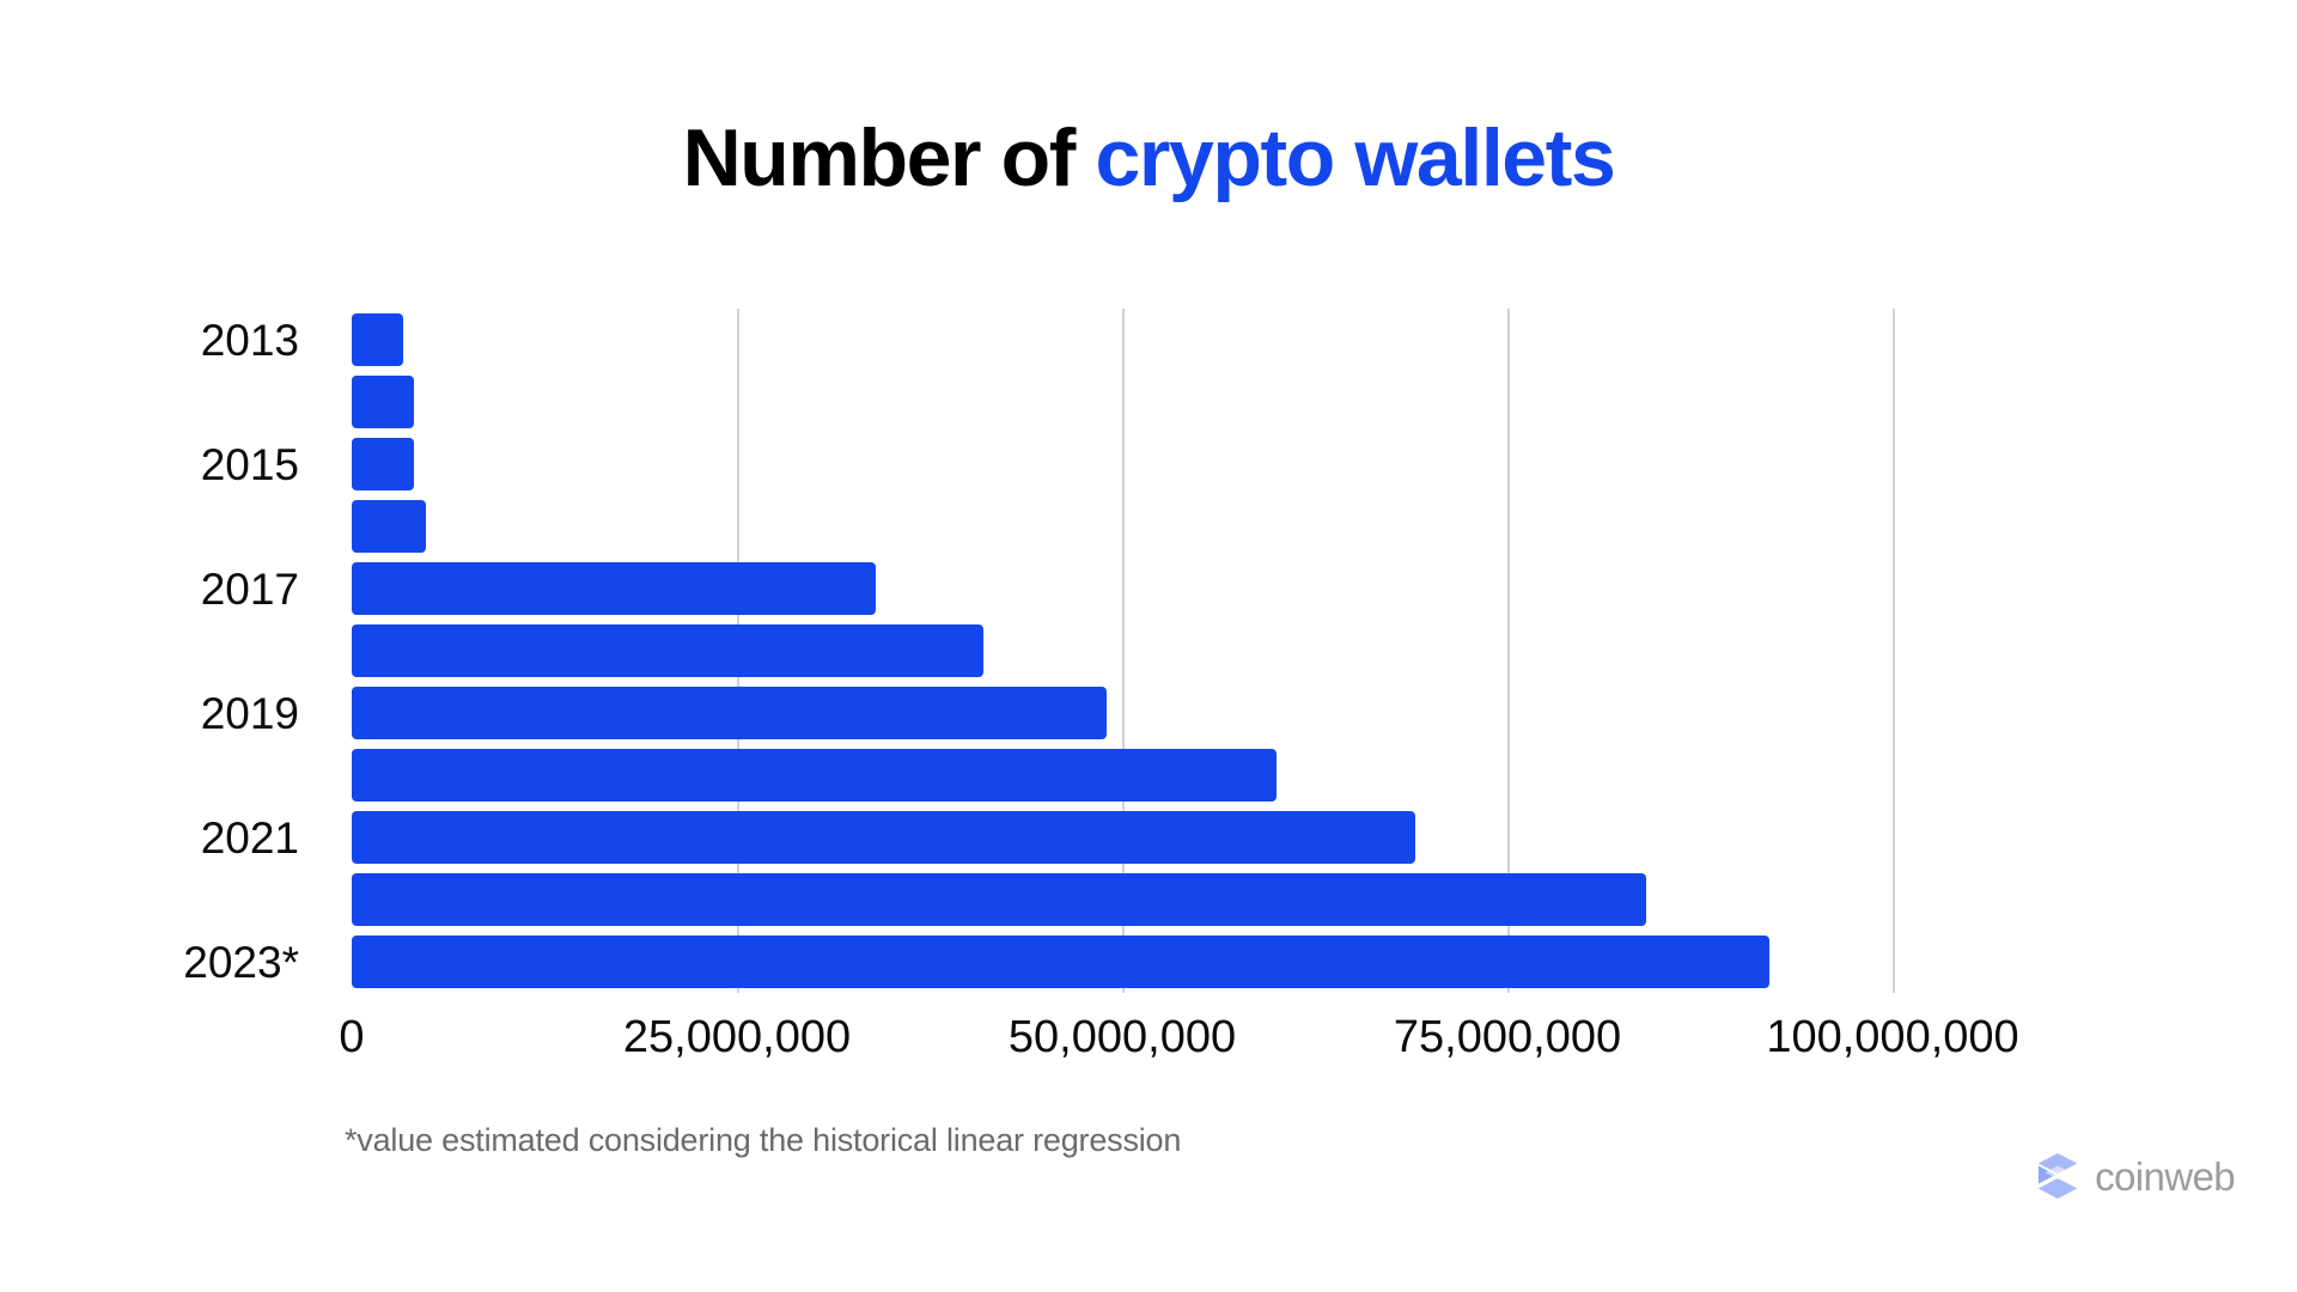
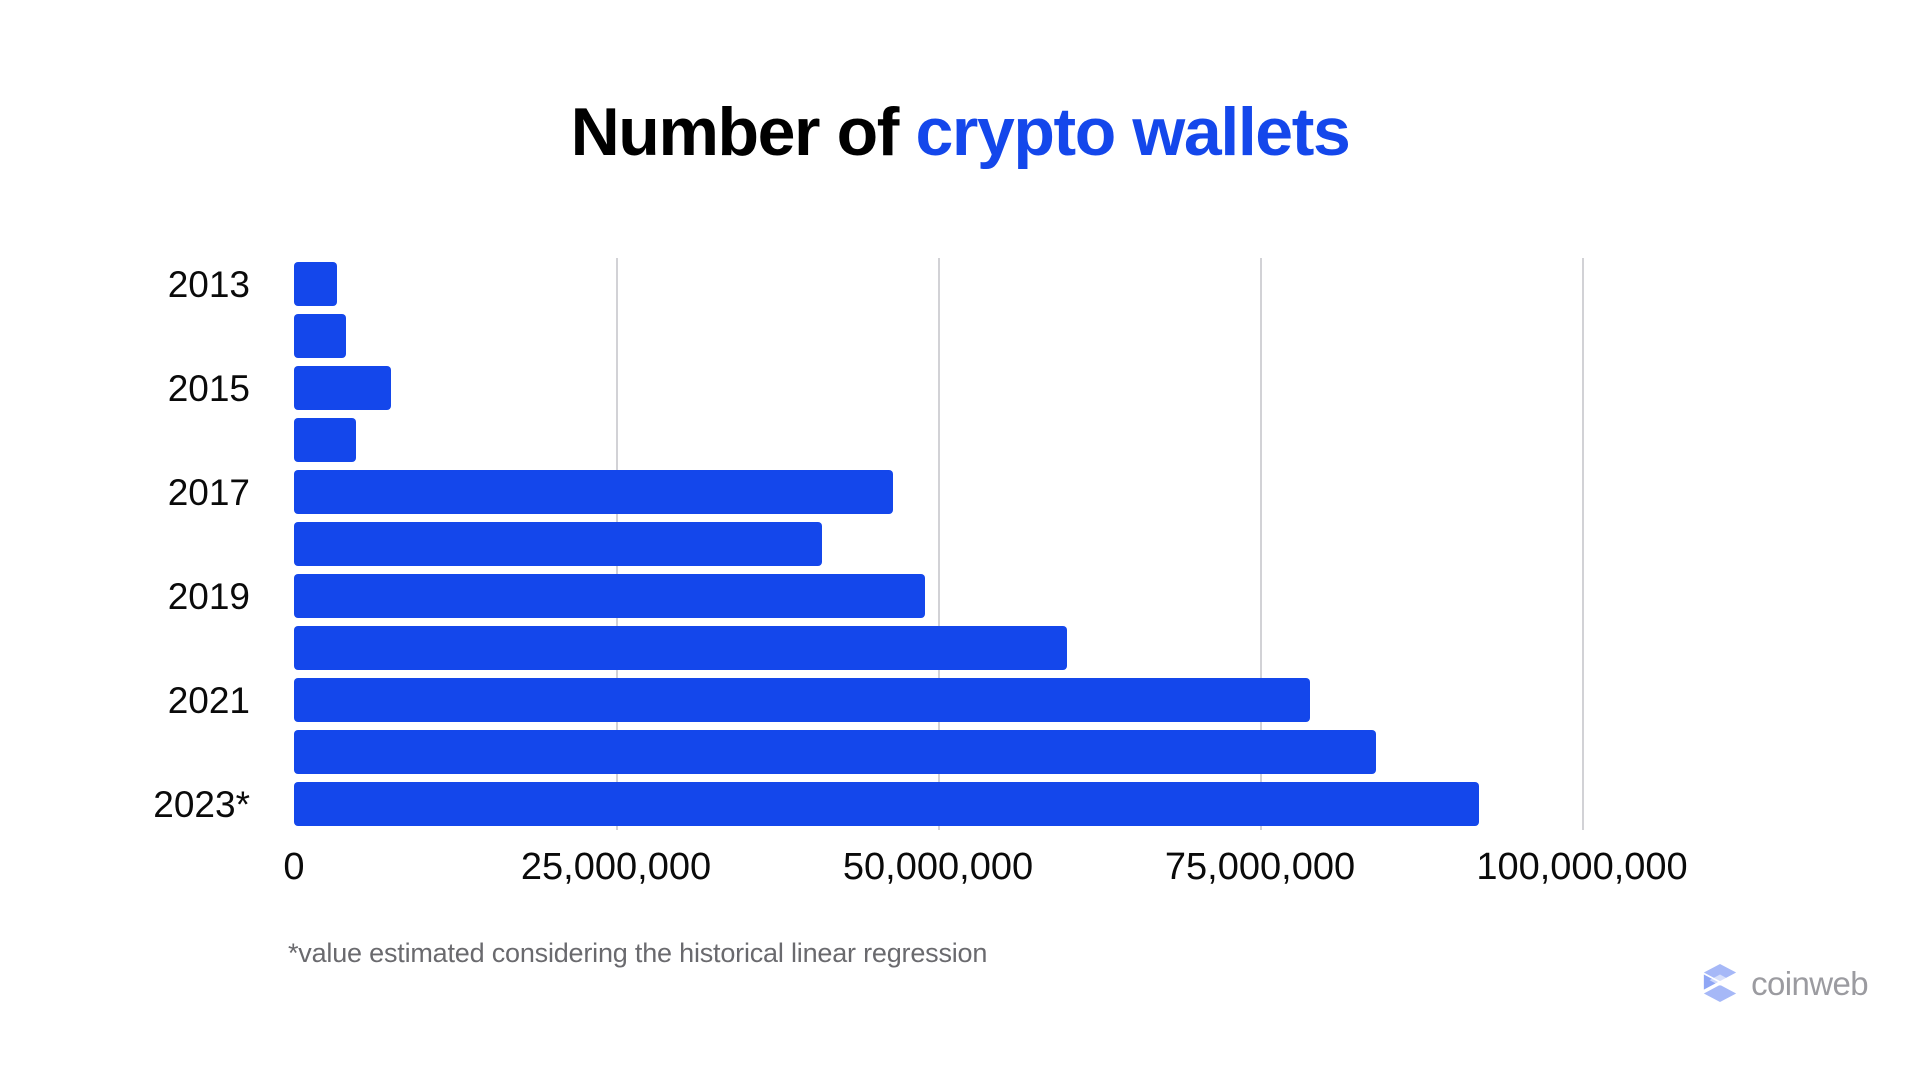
2015: 4000000 -> 7500000
2017: 34000000 -> 46500000
2021: 69000000 -> 78900000
